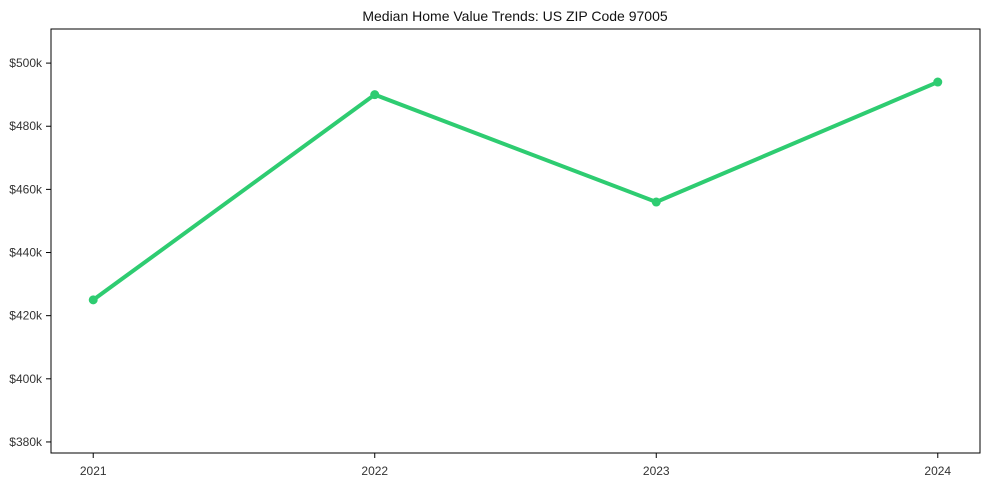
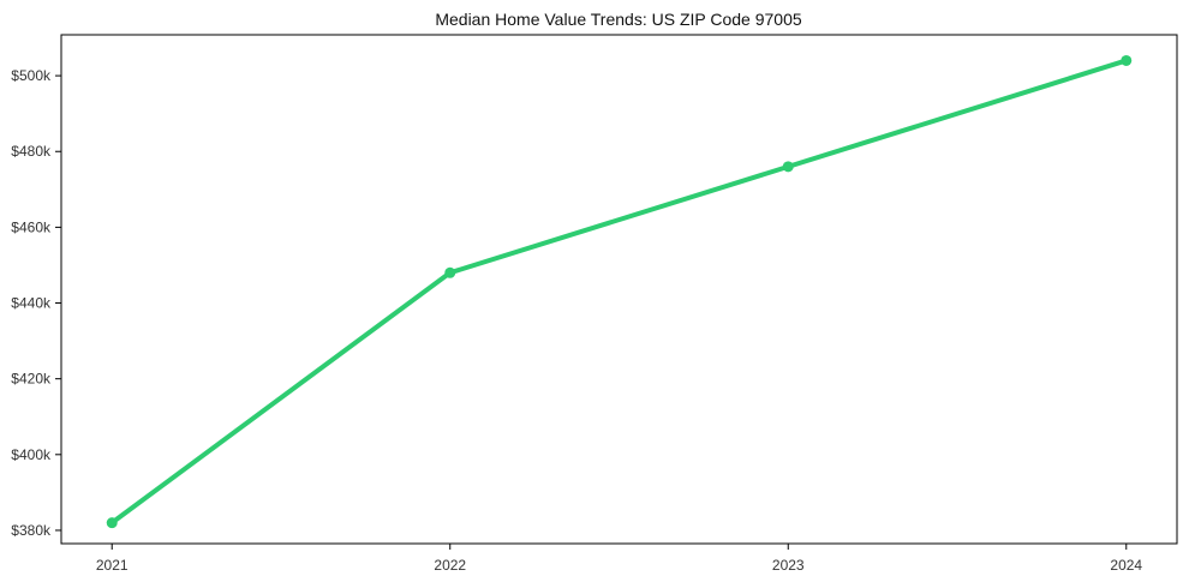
2021: $425k -> $382k
2022: $490k -> $448k
2023: $456k -> $476k
2024: $494k -> $504k
